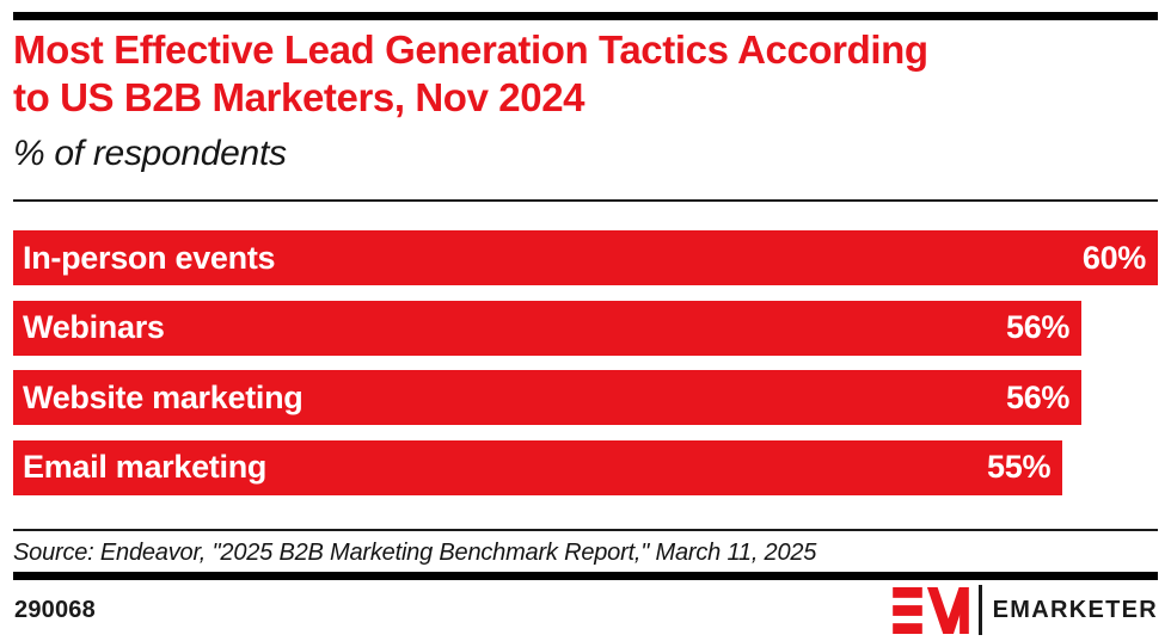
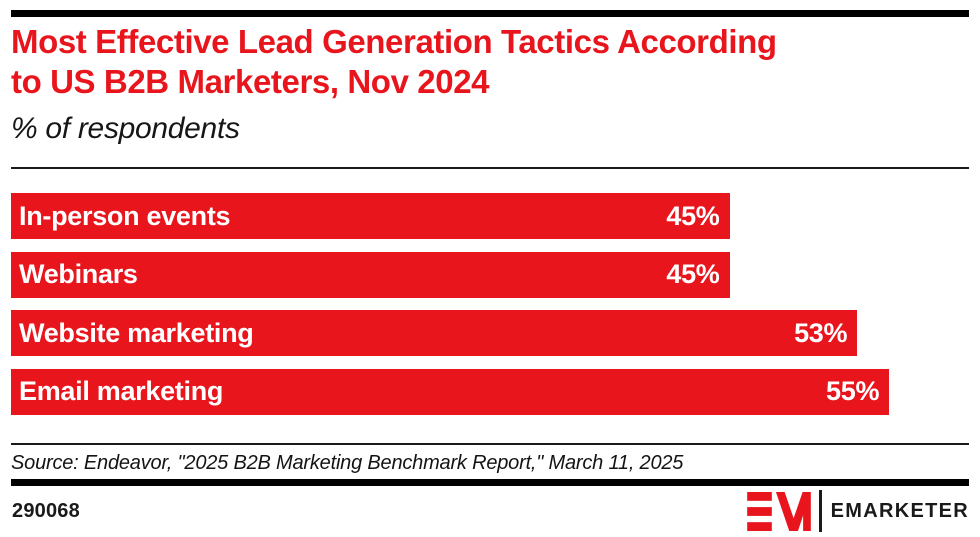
In-person events: 60% -> 45%
Webinars: 56% -> 45%
Website marketing: 56% -> 53%
